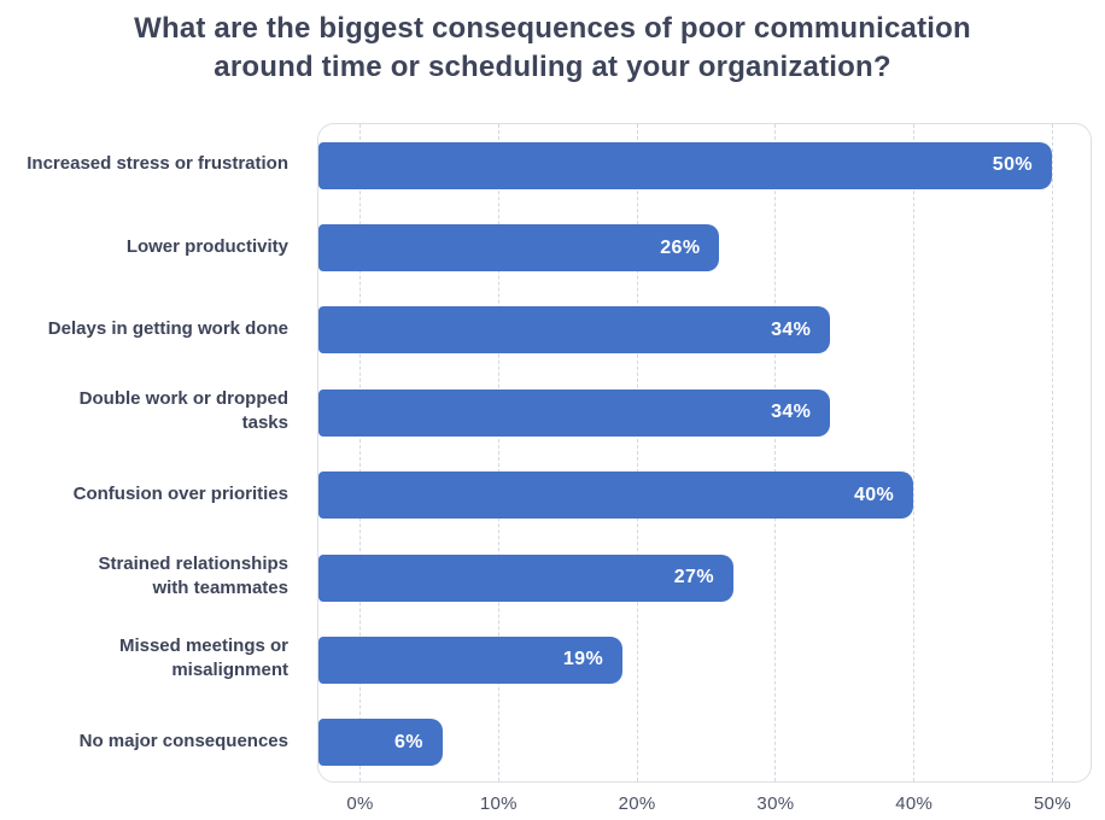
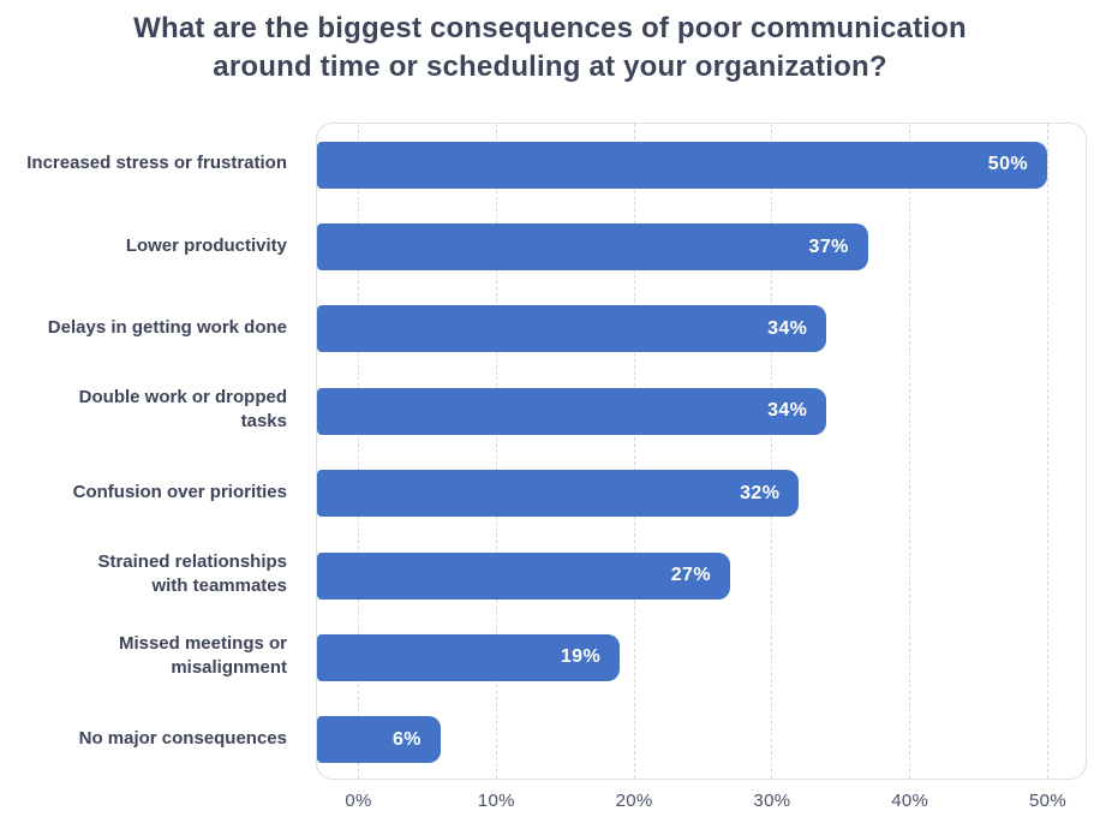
Lower productivity: 26% -> 37%
Confusion over priorities: 40% -> 32%
